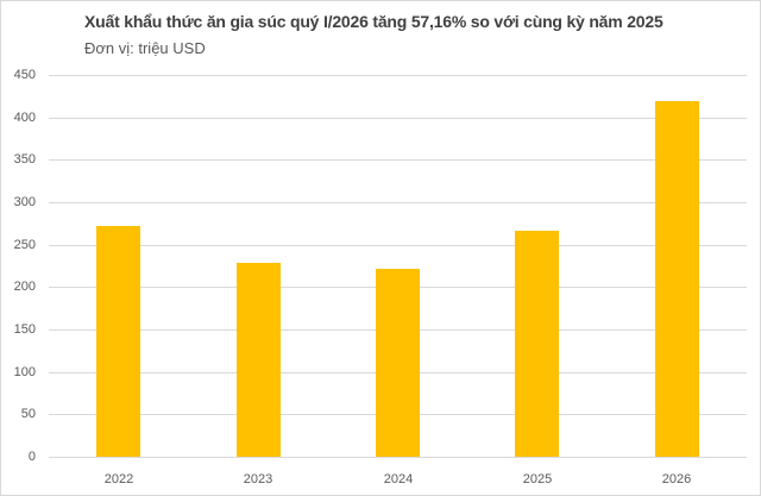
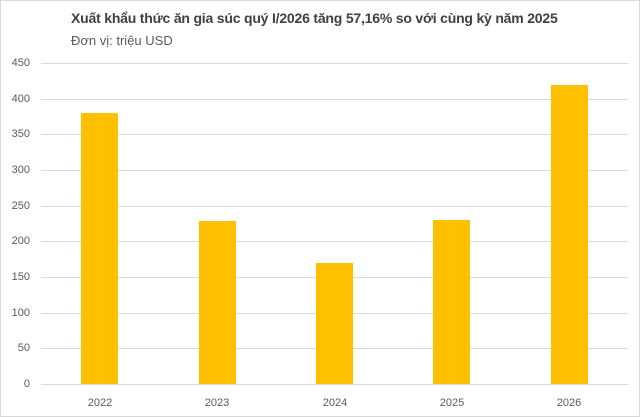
2022: 270 -> 380
2024: 220 -> 170
2025: 270 -> 230
